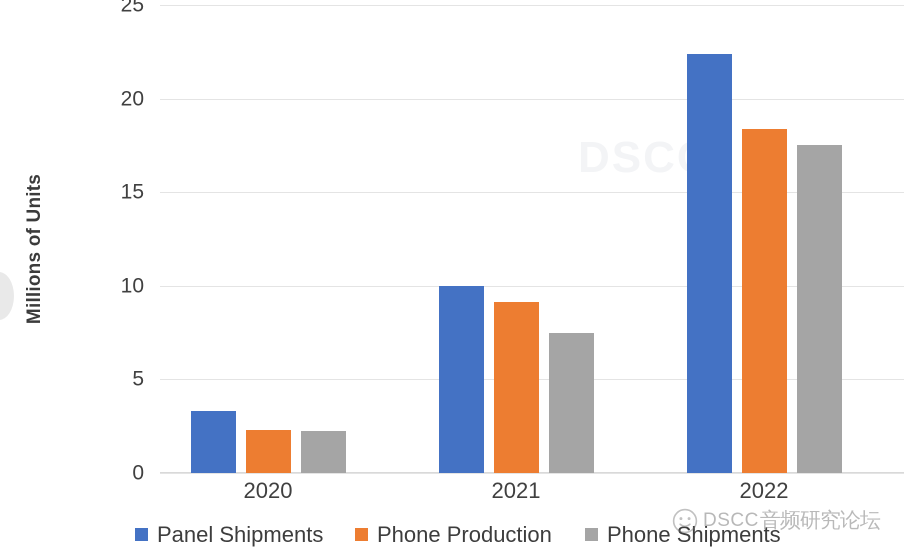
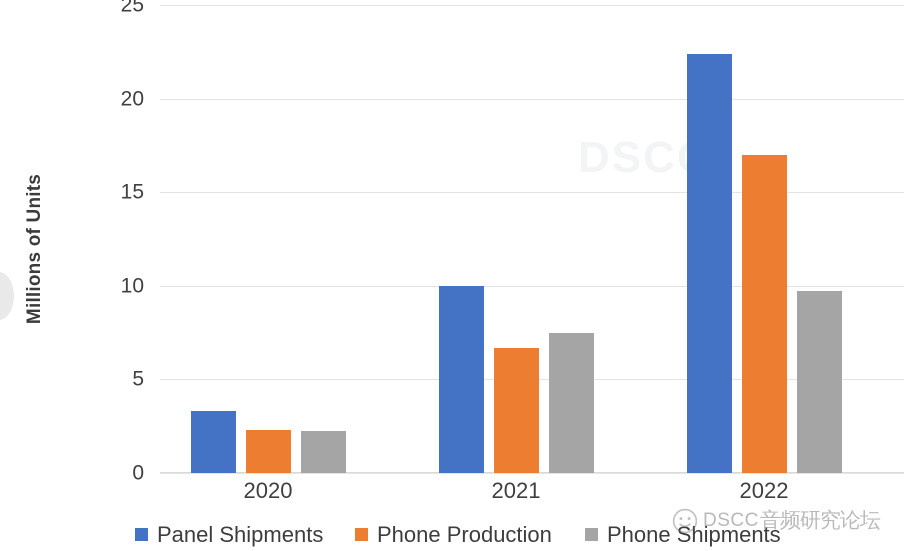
Phone Production/2021: 9.2 -> 6.7
Phone Production/2022: 18.4 -> 17.0
Phone Shipments/2022: 17.5 -> 9.7
